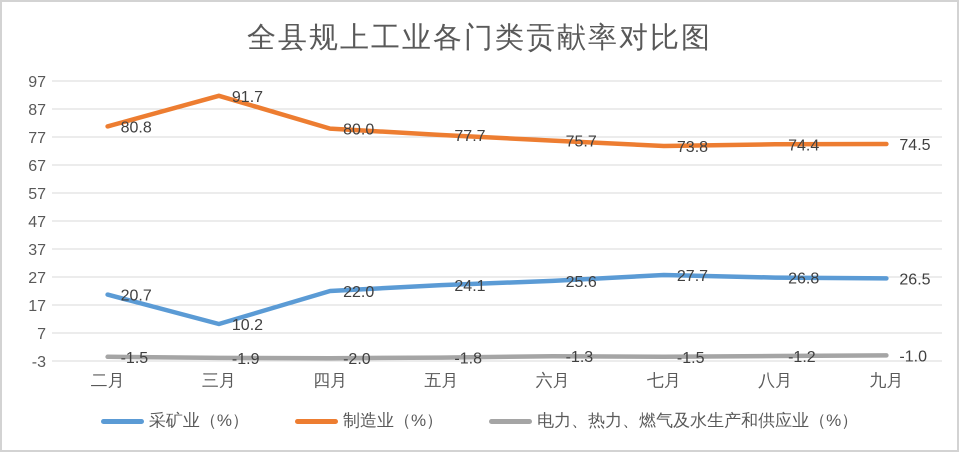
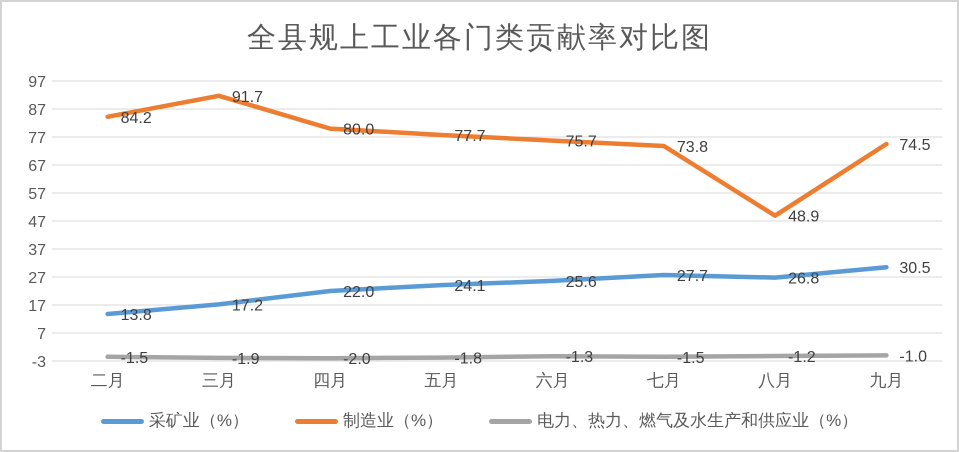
采矿业（%）/二月: 20.7 -> 13.8
制造业（%）/二月: 80.8 -> 84.2
采矿业（%）/三月: 10.2 -> 17.2
制造业（%）/八月: 74.4 -> 48.9
采矿业（%）/九月: 26.5 -> 30.5
